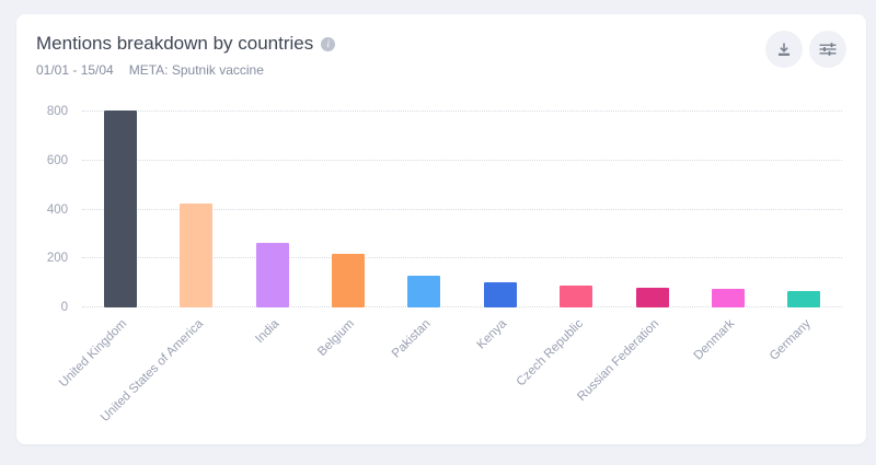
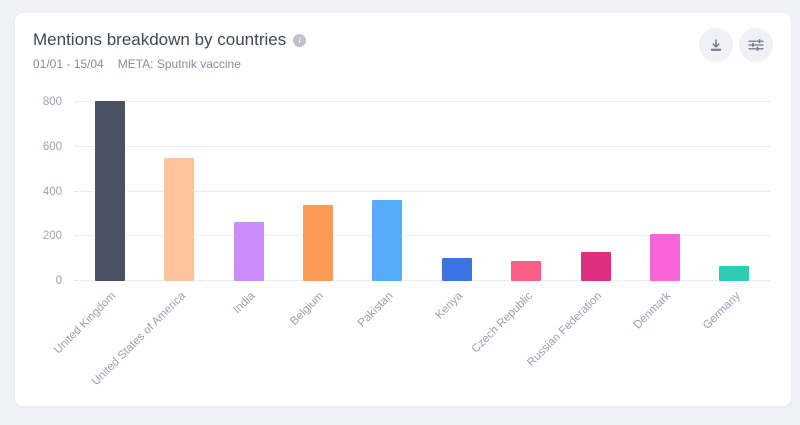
United States of America: 420 -> 550
Belgium: 220 -> 340
Pakistan: 130 -> 360
Russian Federation: 80 -> 130
Denmark: 80 -> 210
